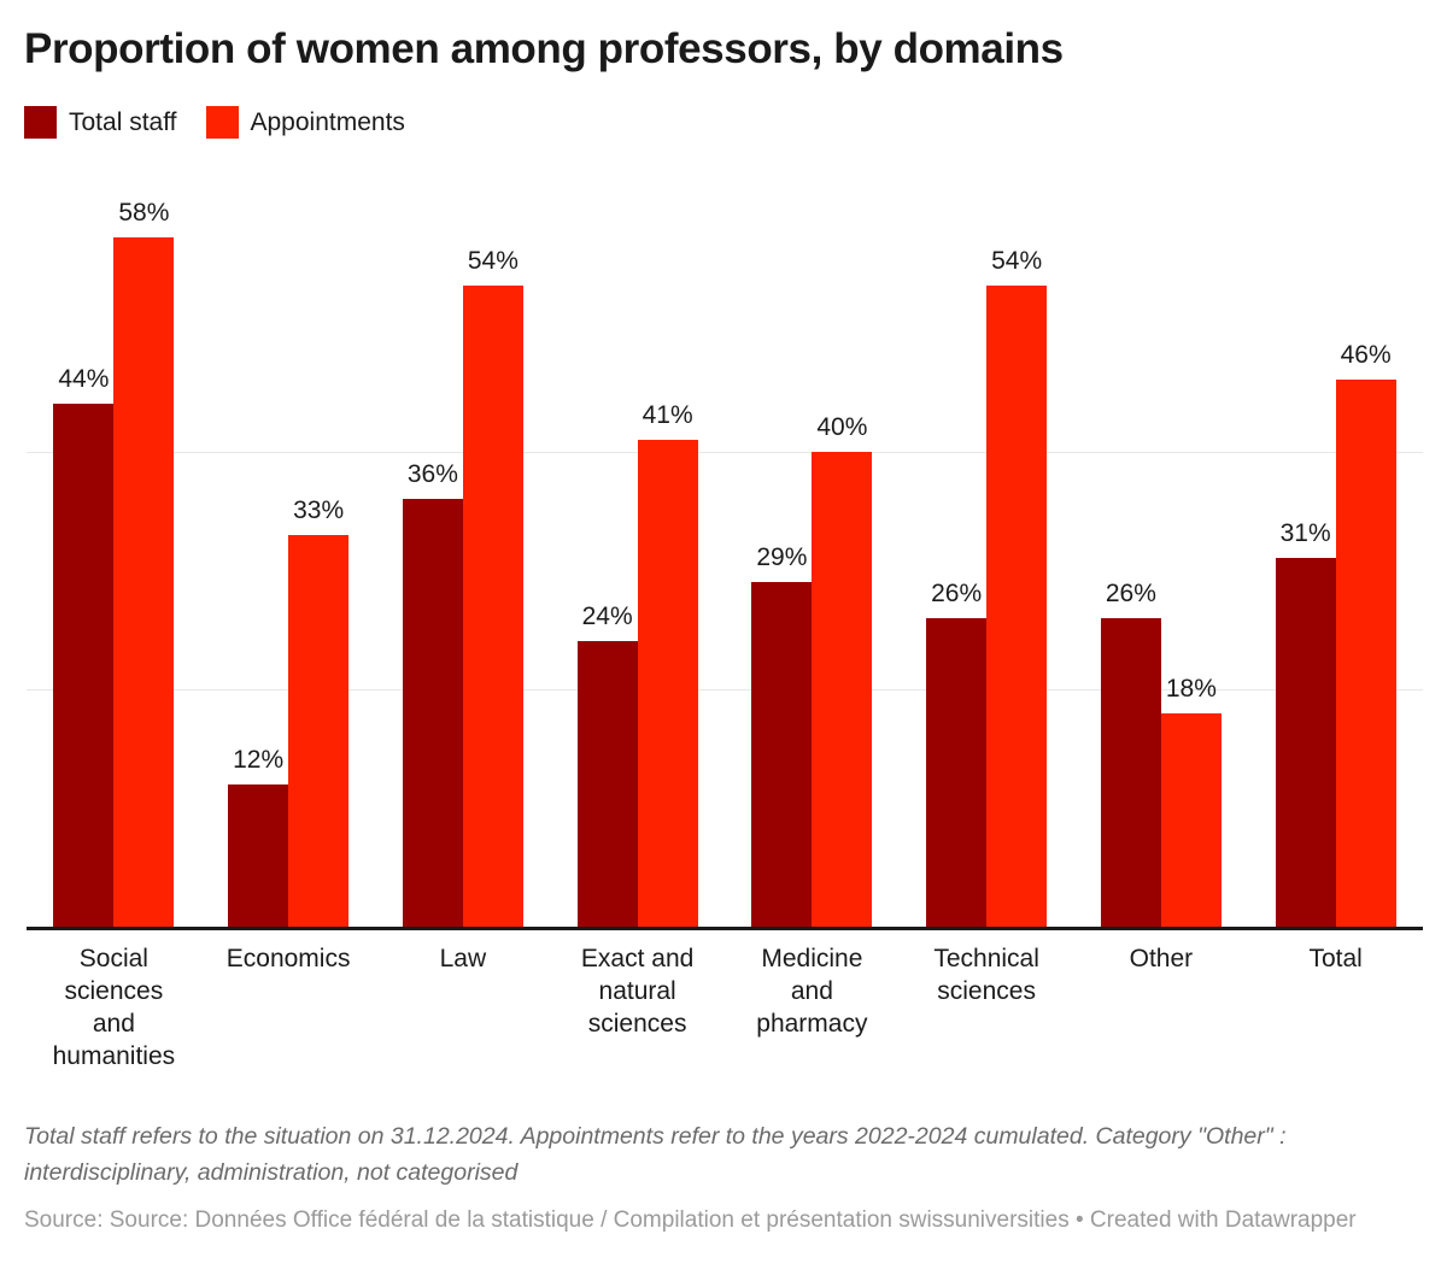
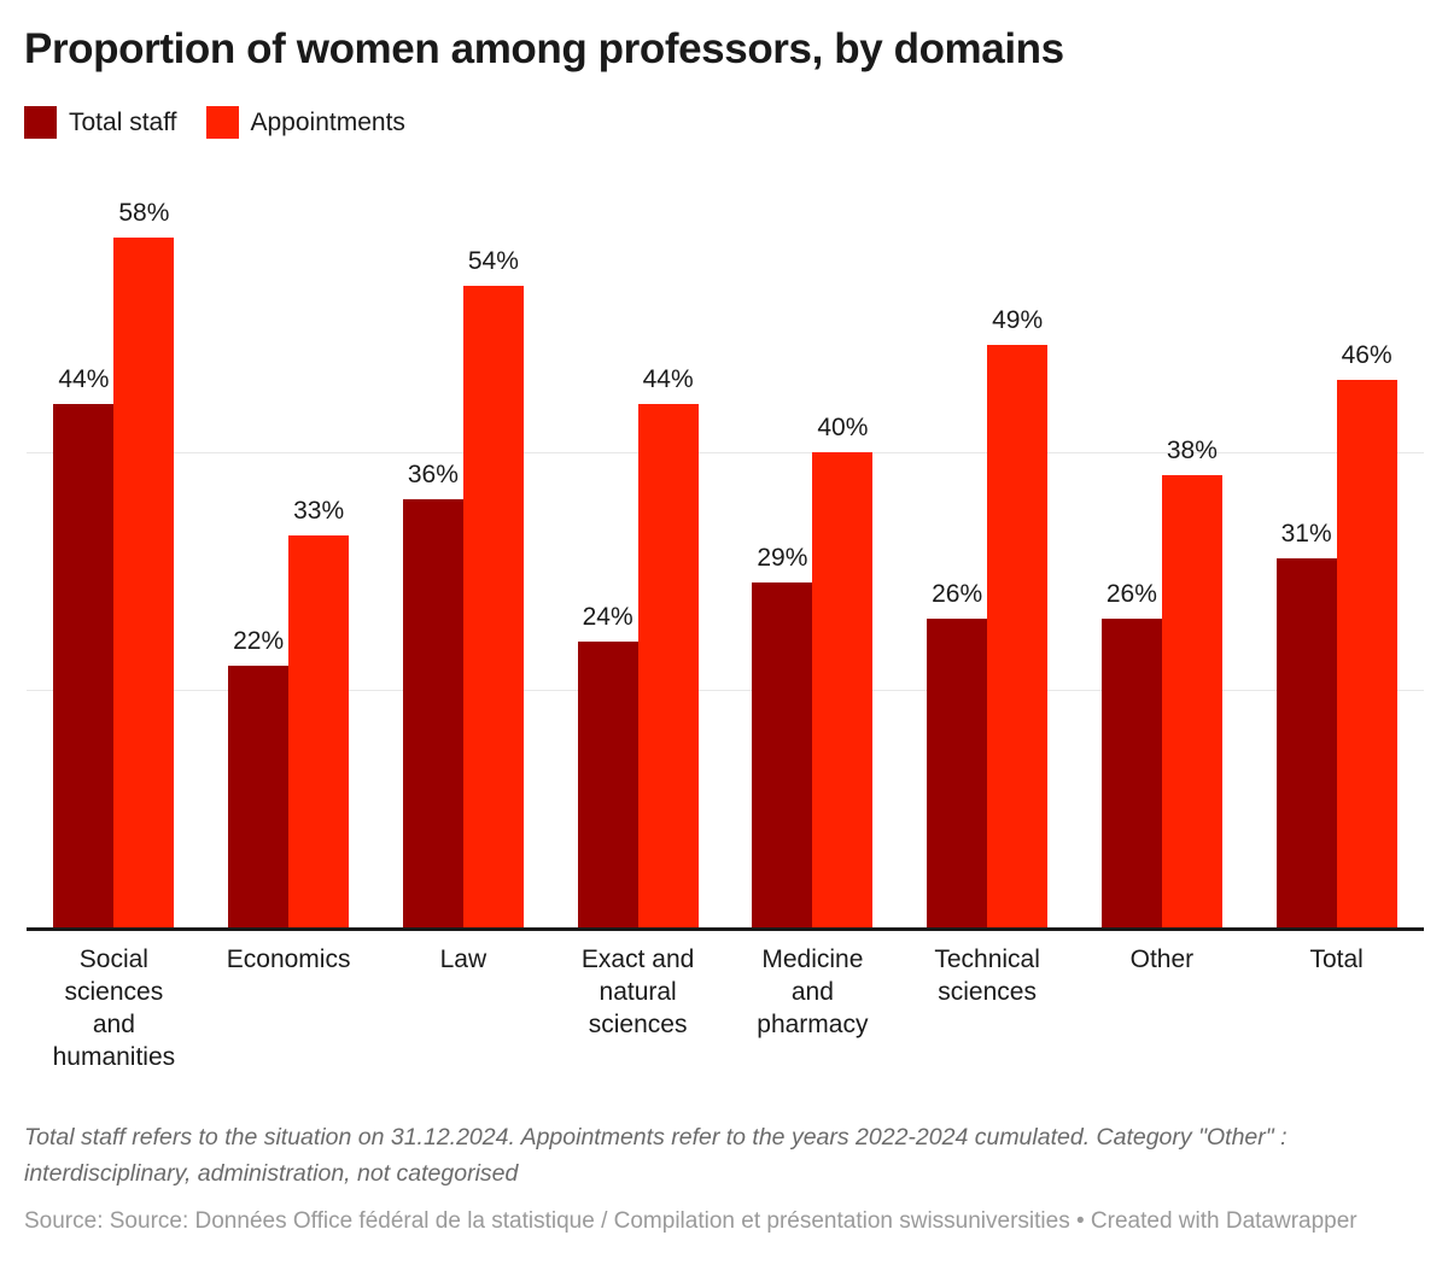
Total staff/Economics: 12% -> 22%
Appointments/Exact and natural sciences: 41% -> 44%
Appointments/Technical sciences: 54% -> 49%
Appointments/Other: 18% -> 38%
